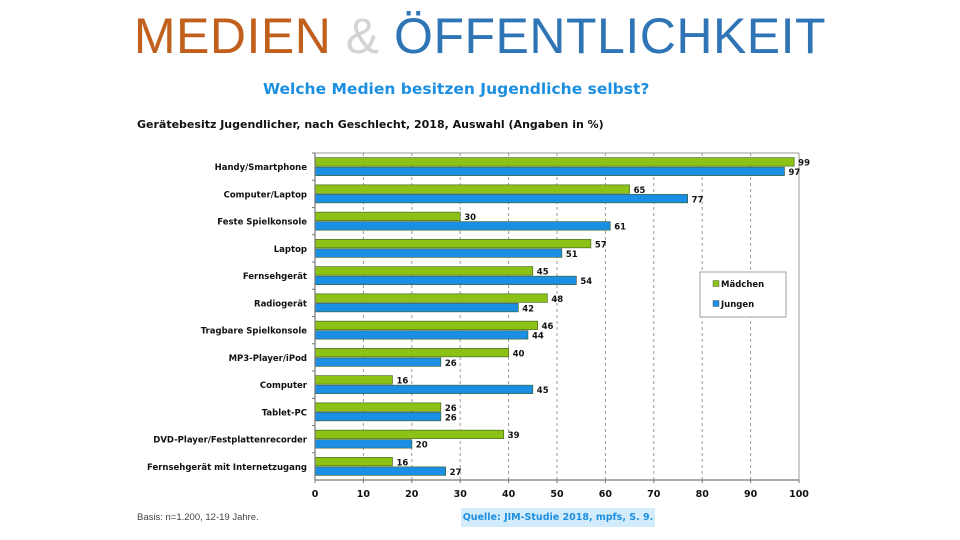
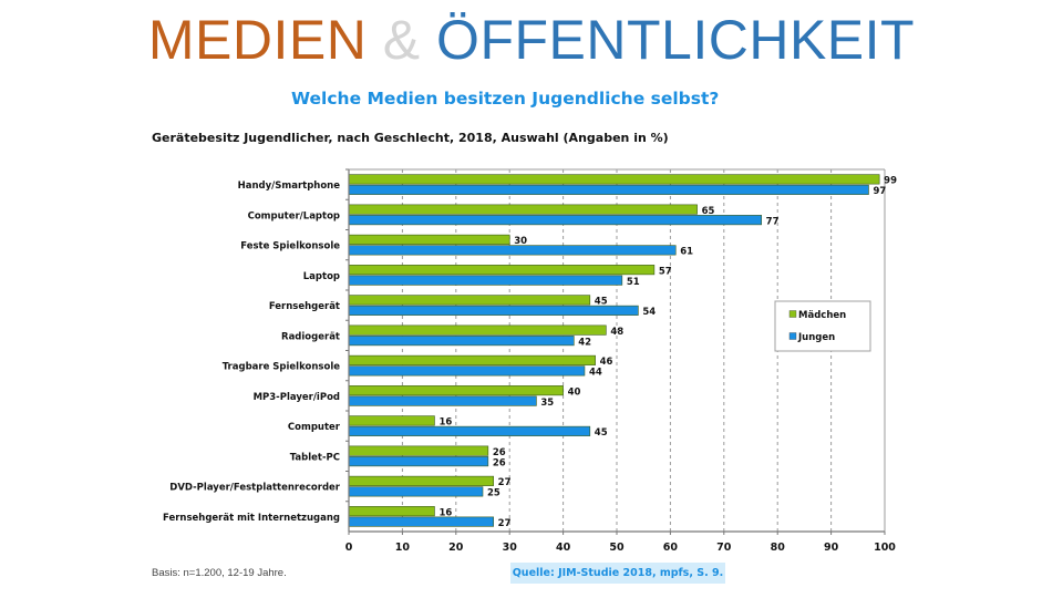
Jungen/MP3-Player/iPod: 26 -> 35
Mädchen/DVD-Player/Festplattenrecorder: 39 -> 27
Jungen/DVD-Player/Festplattenrecorder: 20 -> 25
